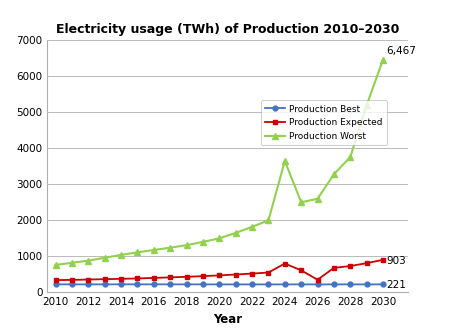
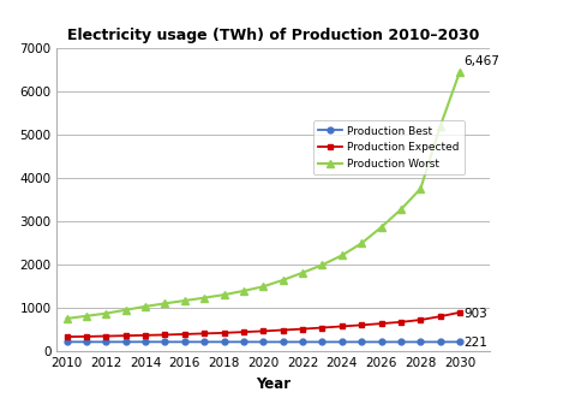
Production Expected/2024: 800 -> 580
Production Worst/2024: 3650 -> 2220
Production Expected/2026: 350 -> 640
Production Worst/2026: 2600 -> 2870
